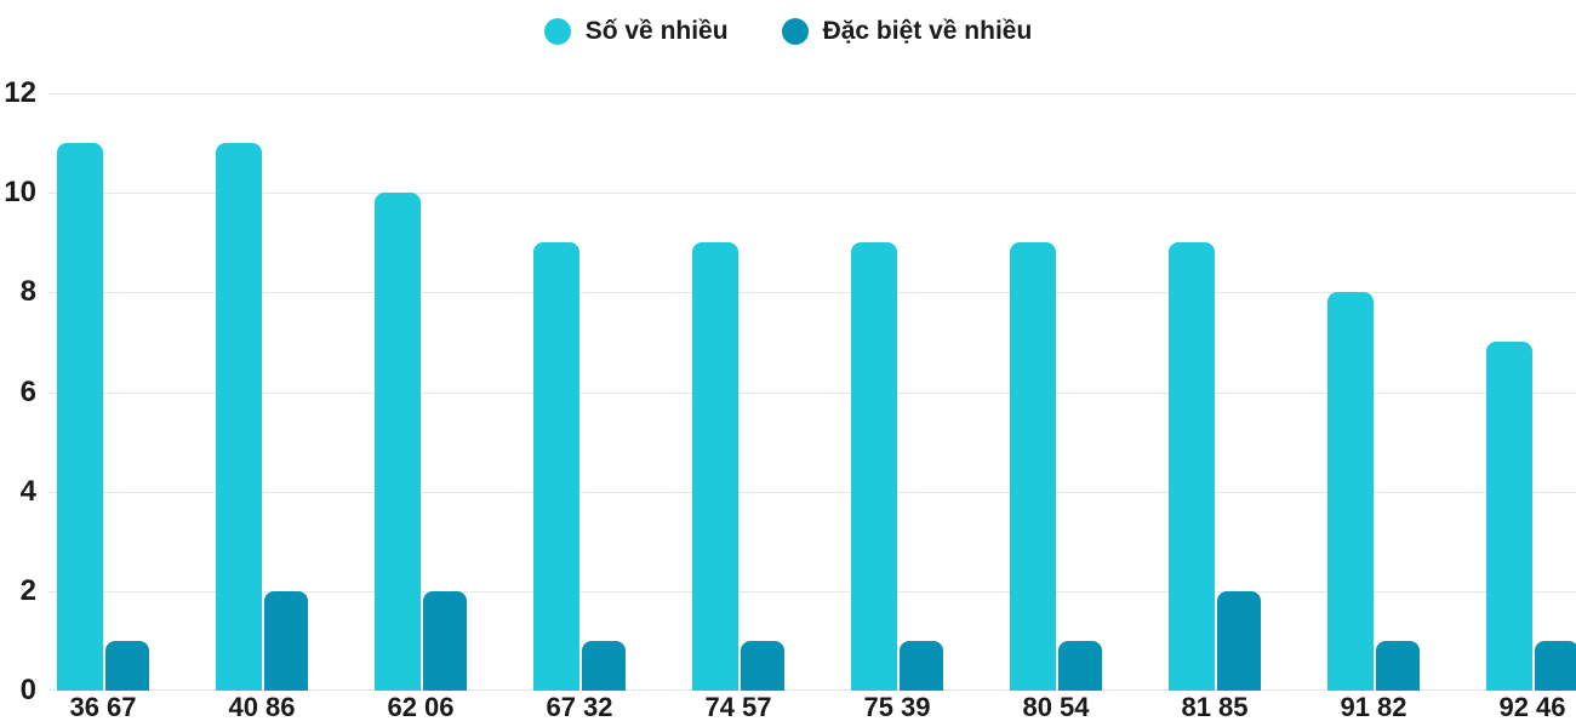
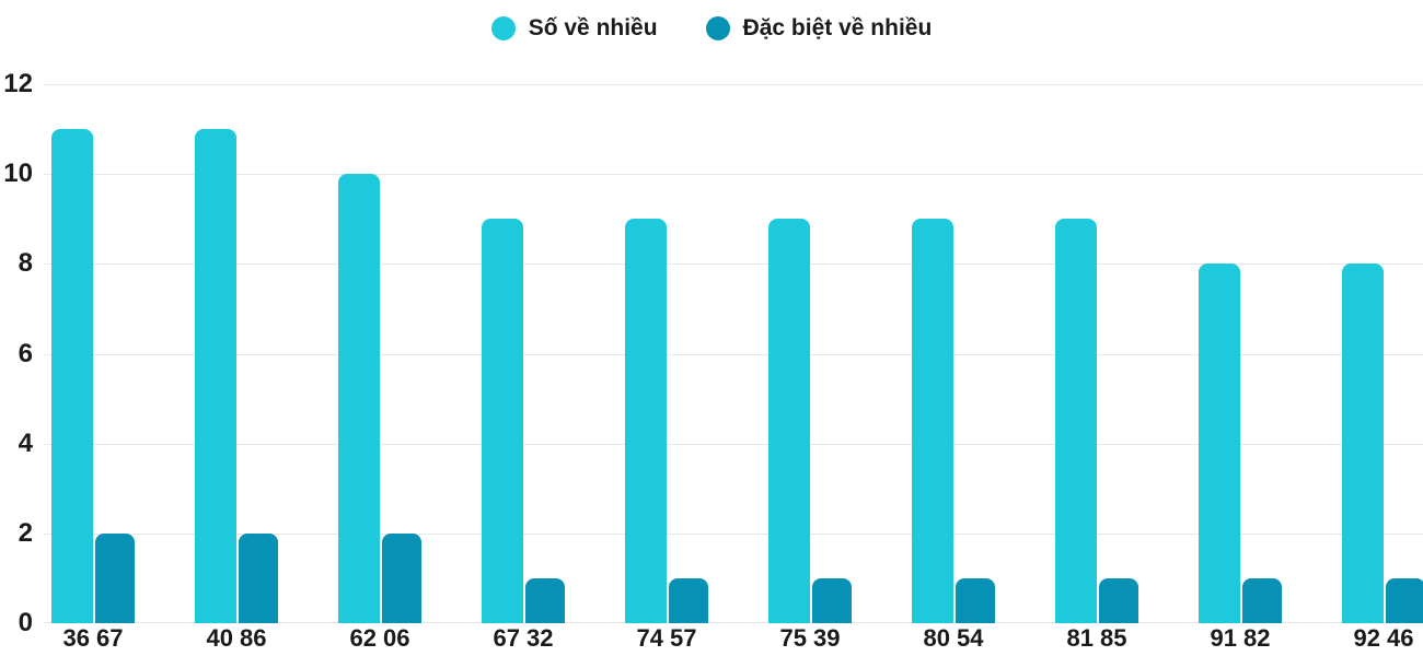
Đặc biệt về nhiều/36 67: 1 -> 2
Đặc biệt về nhiều/81 85: 2 -> 1
Số về nhiều/92 46: 7 -> 8
